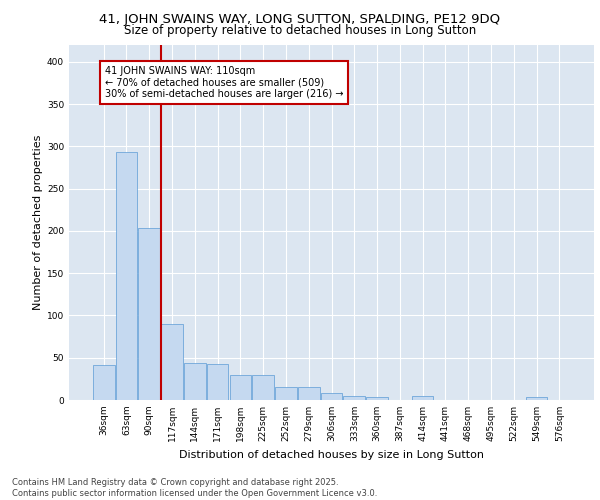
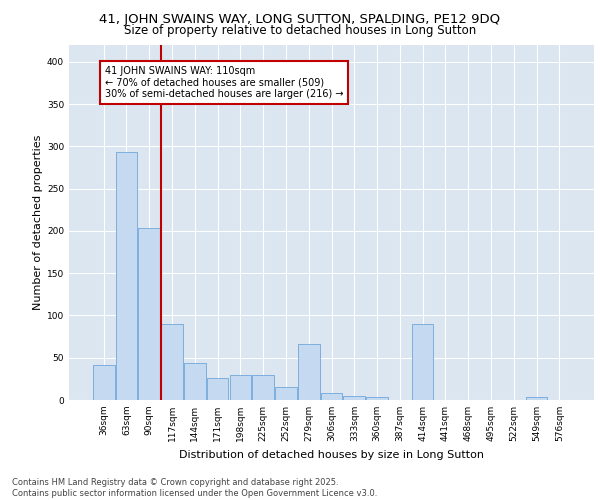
171sqm: 43 -> 26
279sqm: 15 -> 66
414sqm: 5 -> 90
